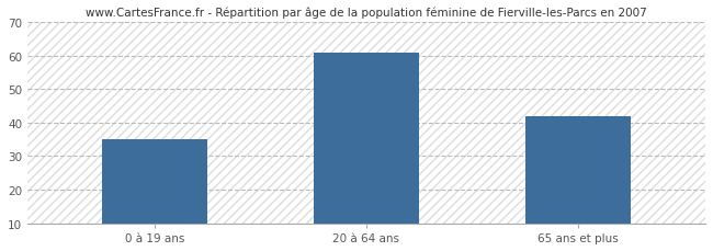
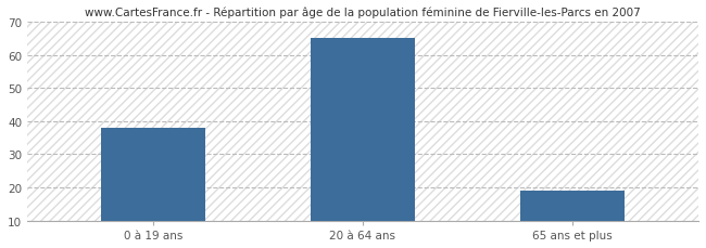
0 à 19 ans: 35 -> 38
20 à 64 ans: 61 -> 65
65 ans et plus: 42 -> 19
